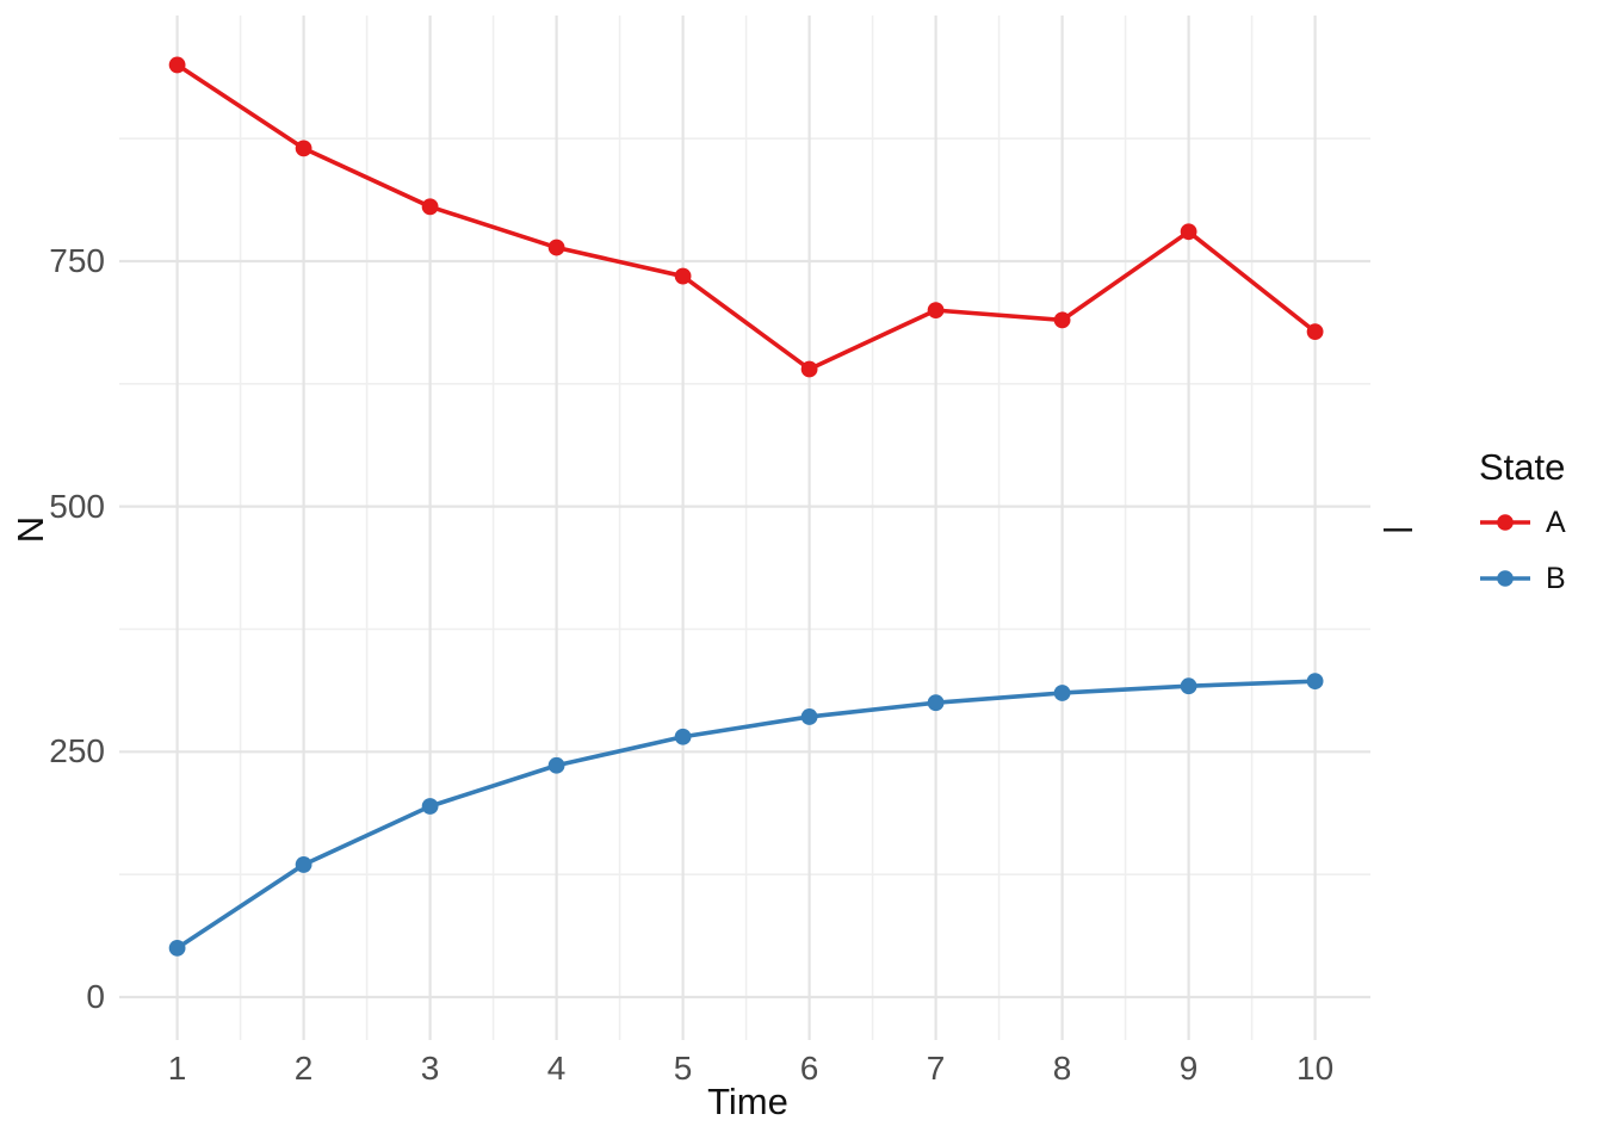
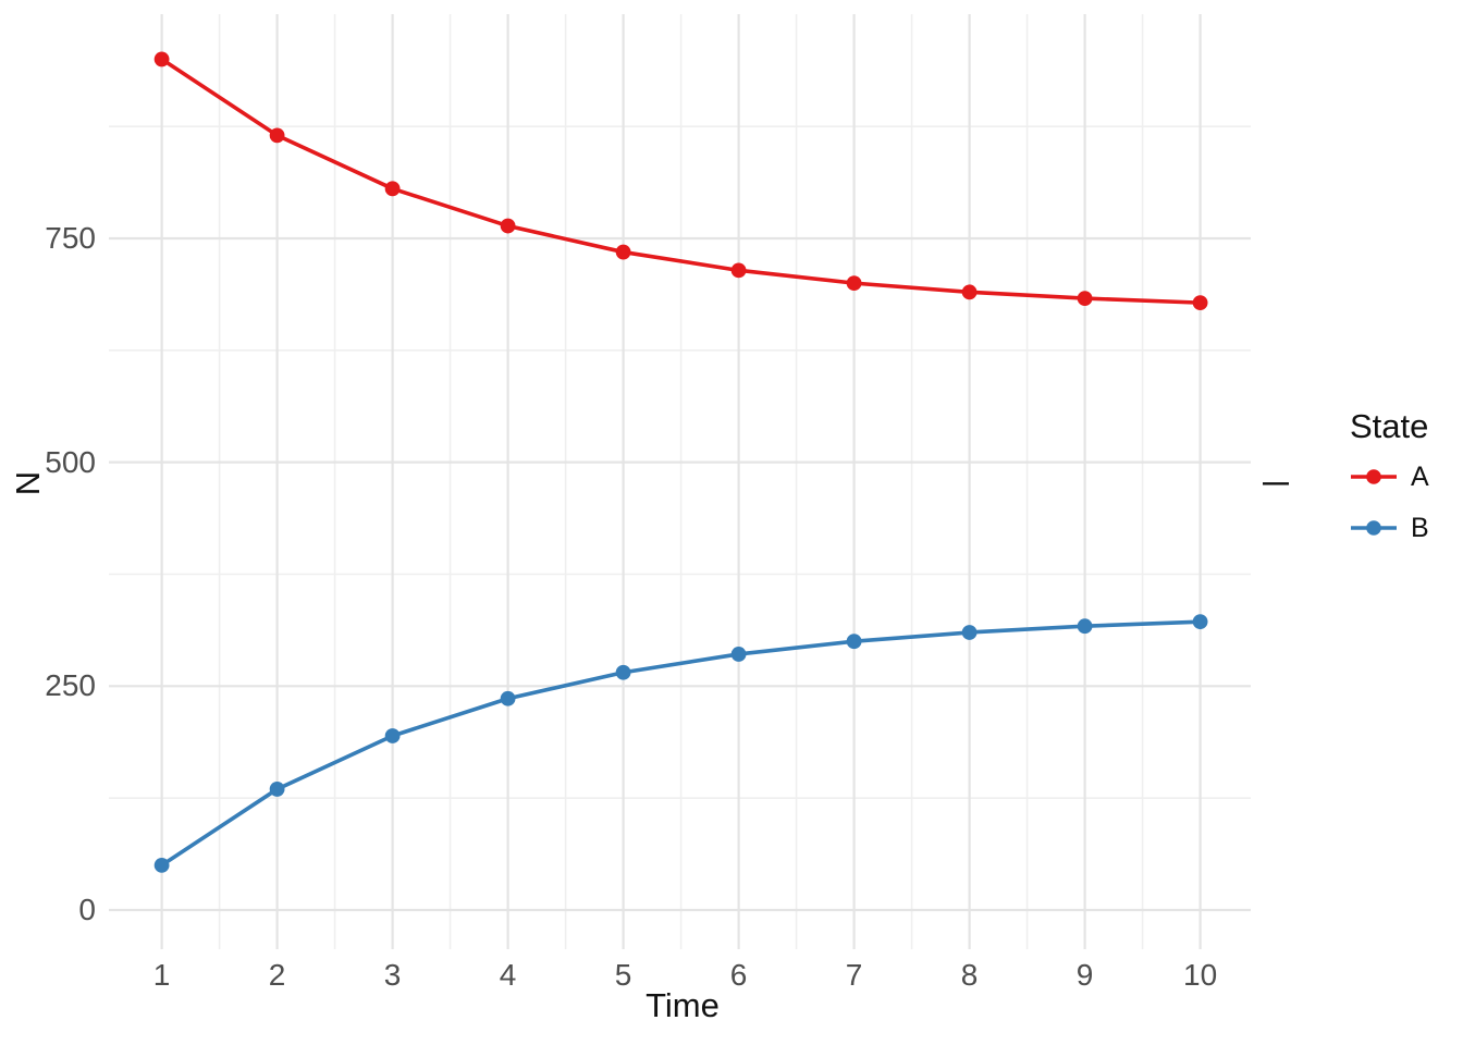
A/6: 640 -> 710
A/9: 780 -> 680
